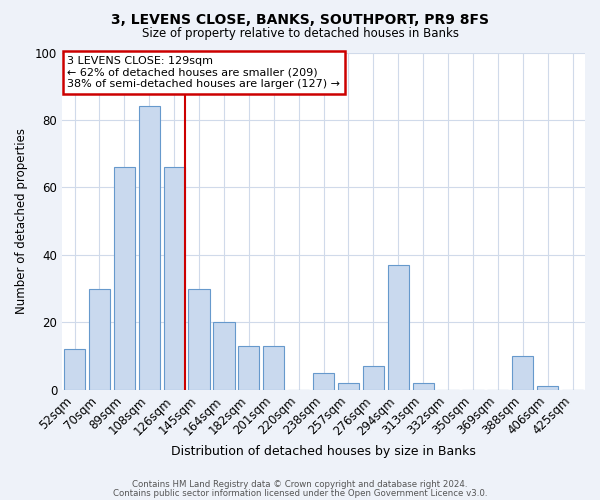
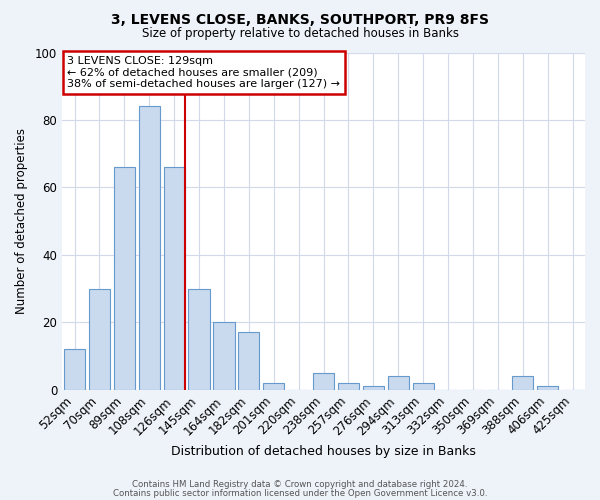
182sqm: 13 -> 17
201sqm: 13 -> 2
276sqm: 7 -> 1
294sqm: 37 -> 4
388sqm: 10 -> 4
